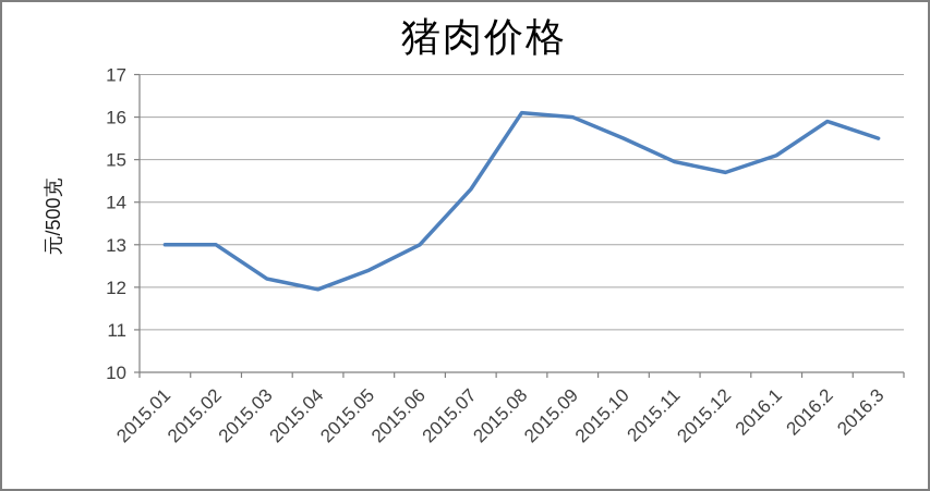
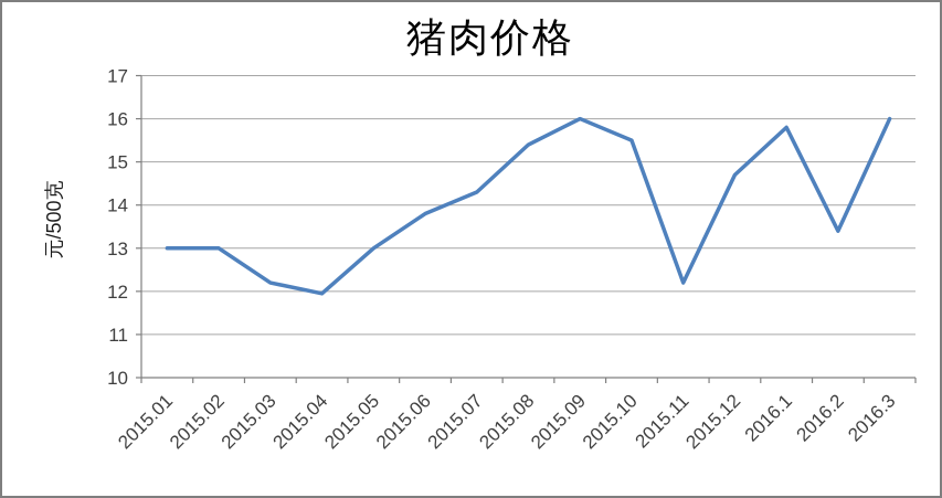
2015.05: 12.4 -> 13.0
2015.06: 13.0 -> 13.8
2015.08: 16.1 -> 15.4
2015.11: 14.9 -> 12.2
2016.1: 15.1 -> 15.8
2016.2: 15.9 -> 13.4
2016.3: 15.5 -> 16.0
